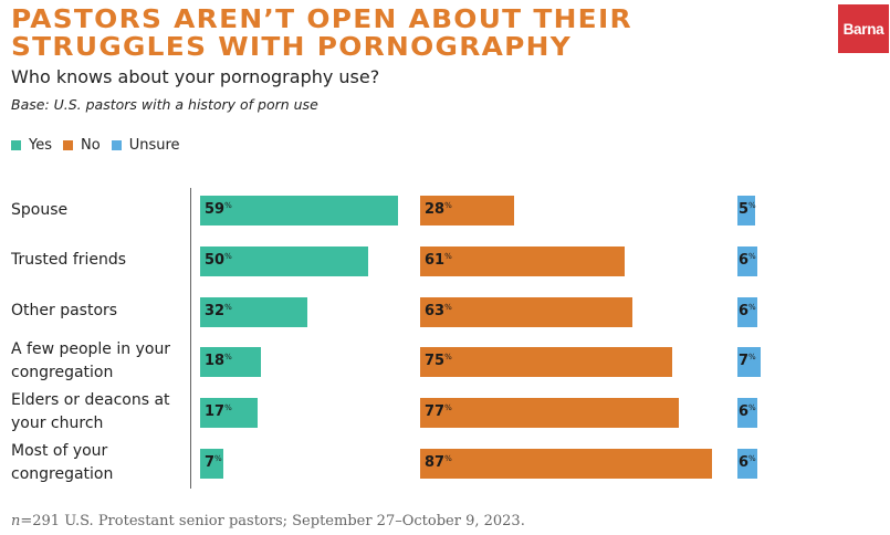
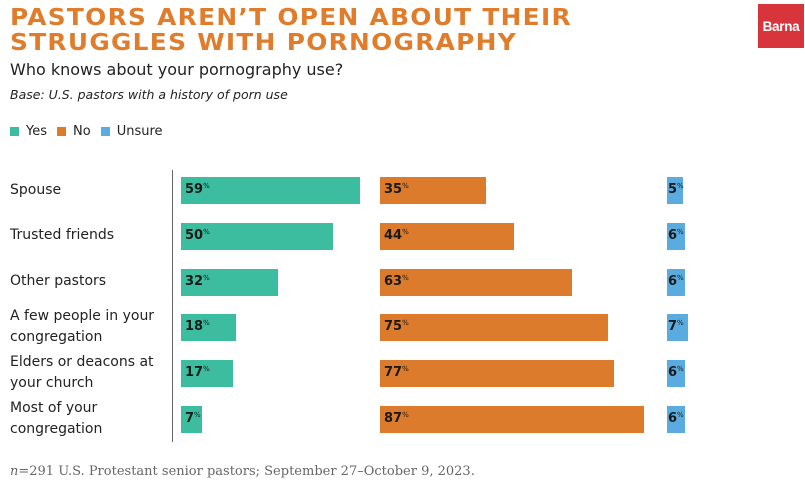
No/Spouse: 28 -> 35
No/Trusted friends: 61 -> 44
